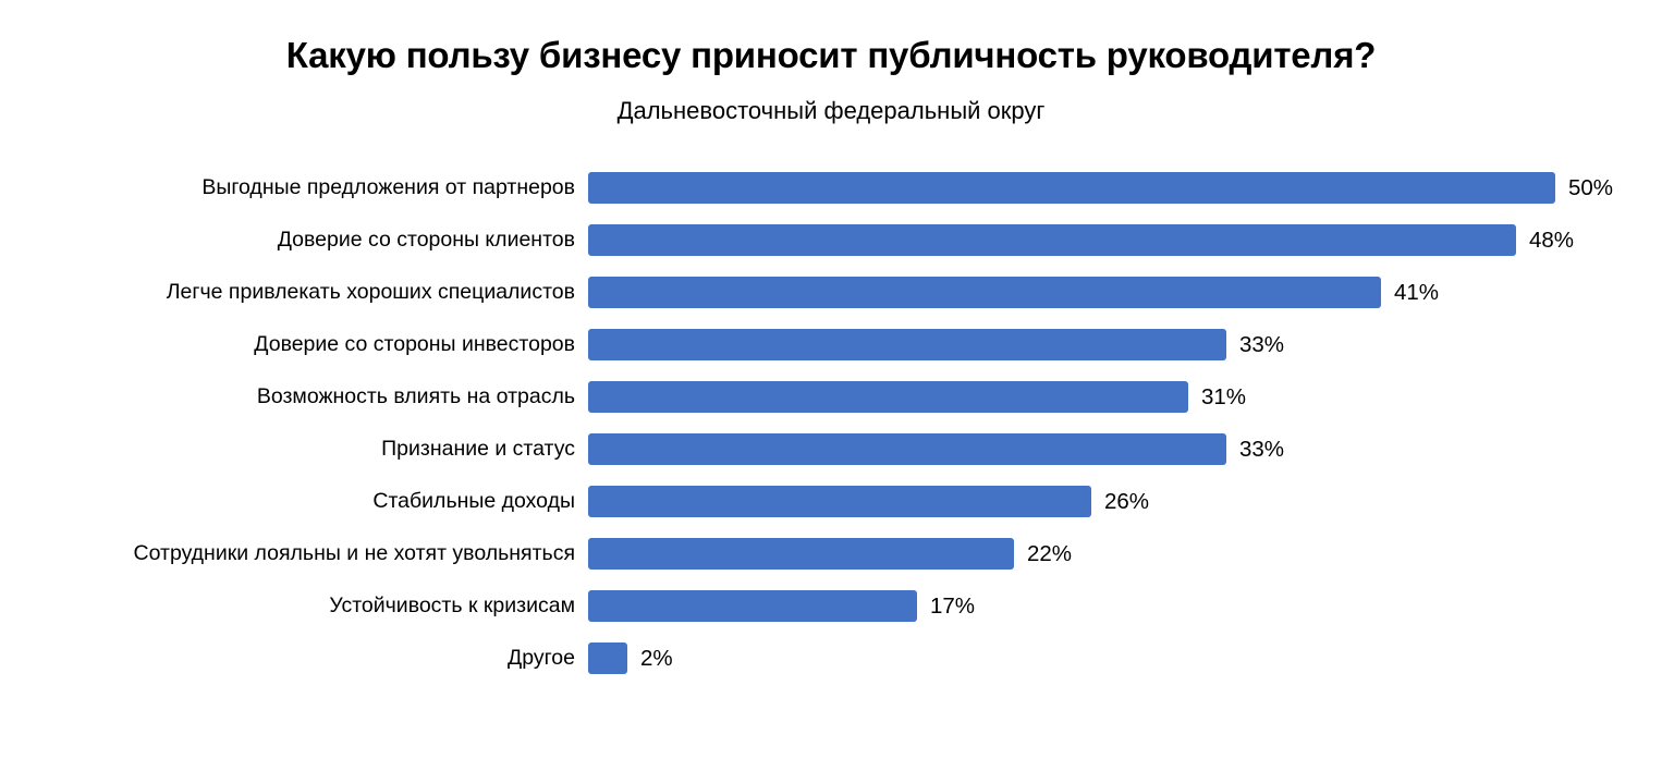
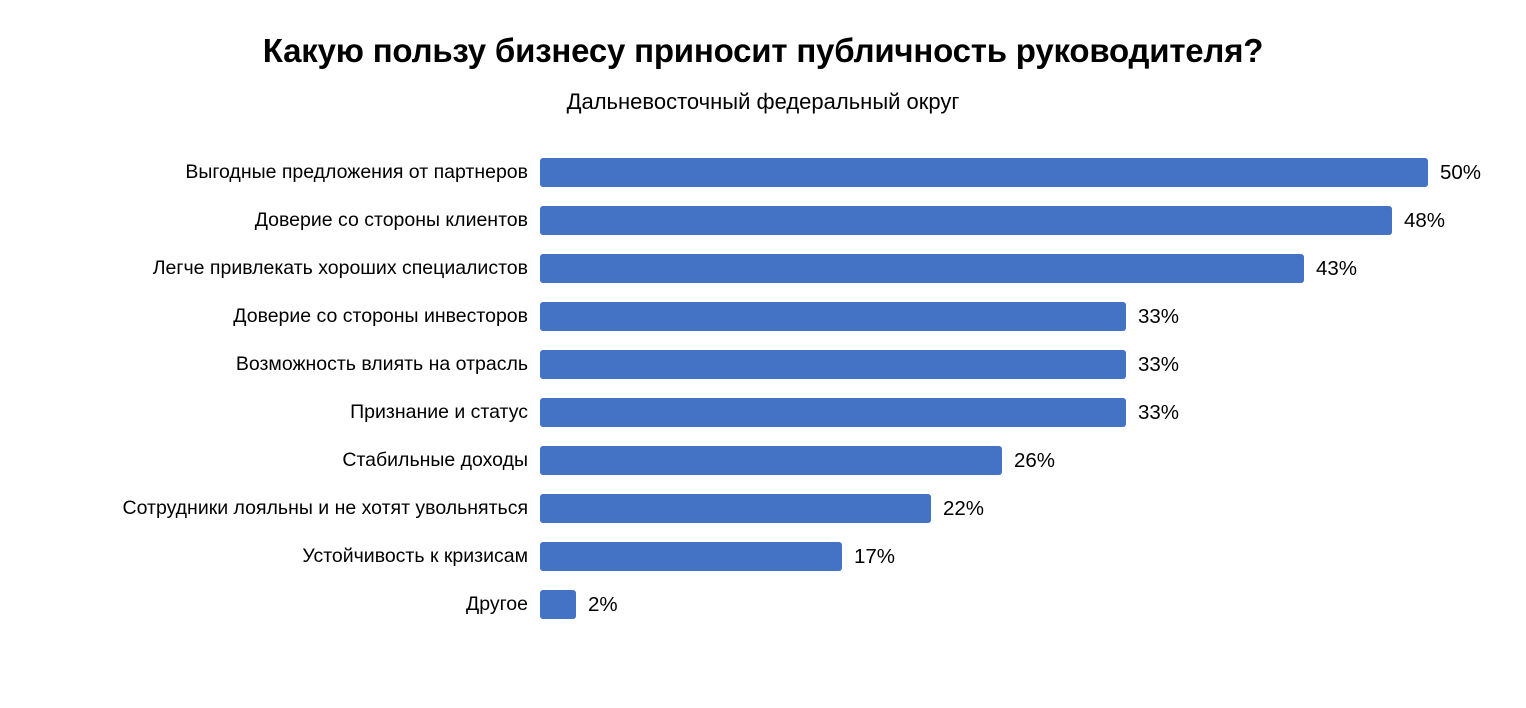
Легче привлекать хороших специалистов: 41% -> 43%
Возможность влиять на отрасль: 31% -> 33%
